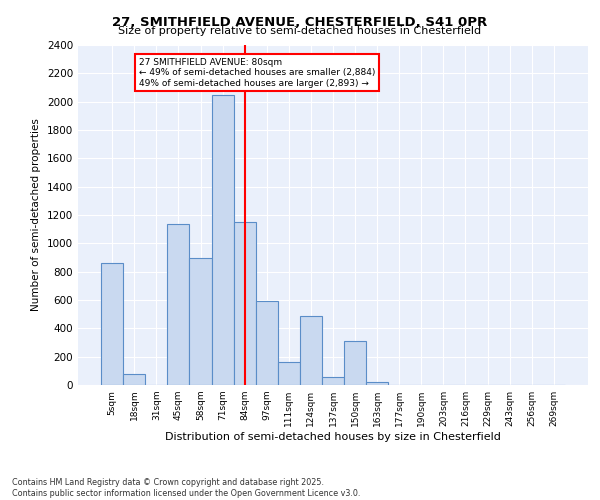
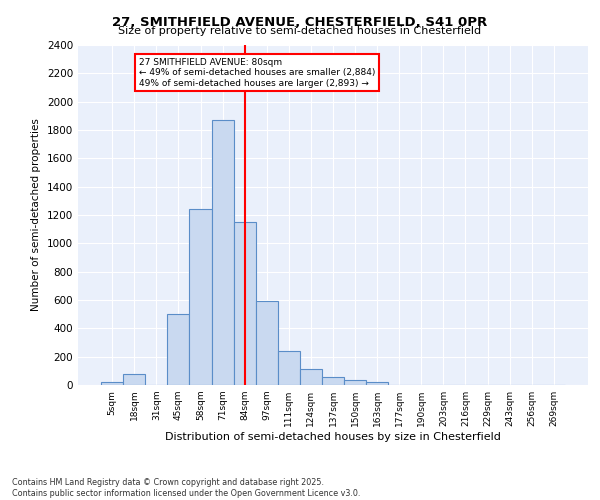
5sqm: 860 -> 20
45sqm: 1140 -> 500
58sqm: 900 -> 1240
71sqm: 2050 -> 1870
111sqm: 160 -> 240
124sqm: 490 -> 110
150sqm: 310 -> 40
